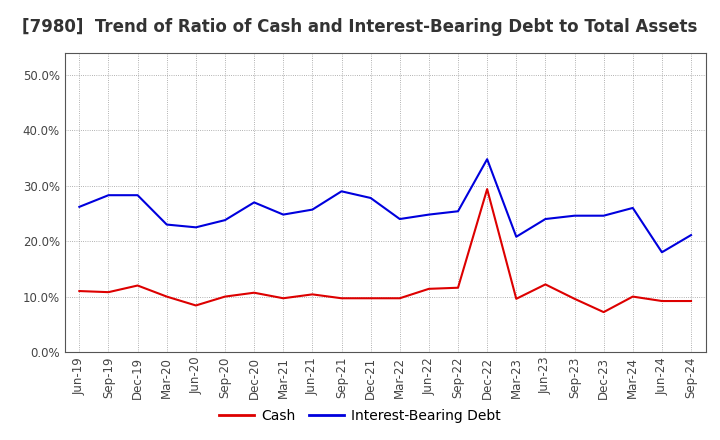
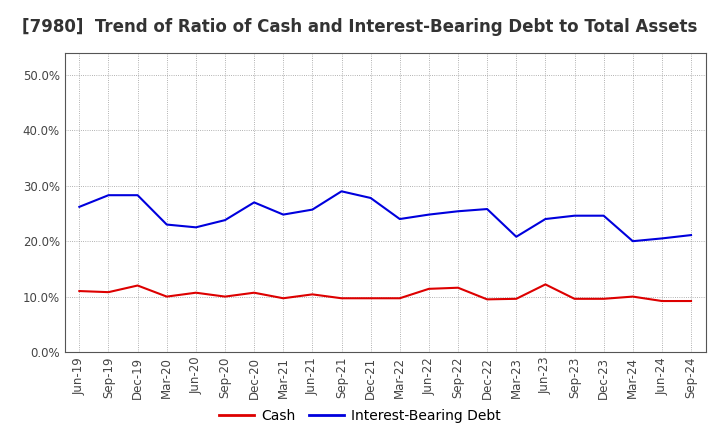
Cash/Jun-20: 8.4% -> 10.7%
Cash/Dec-22: 29.4% -> 9.5%
Interest-Bearing Debt/Dec-22: 34.8% -> 25.8%
Cash/Dec-23: 7.2% -> 9.6%
Interest-Bearing Debt/Mar-24: 26.0% -> 20.0%
Interest-Bearing Debt/Jun-24: 18.0% -> 20.5%
